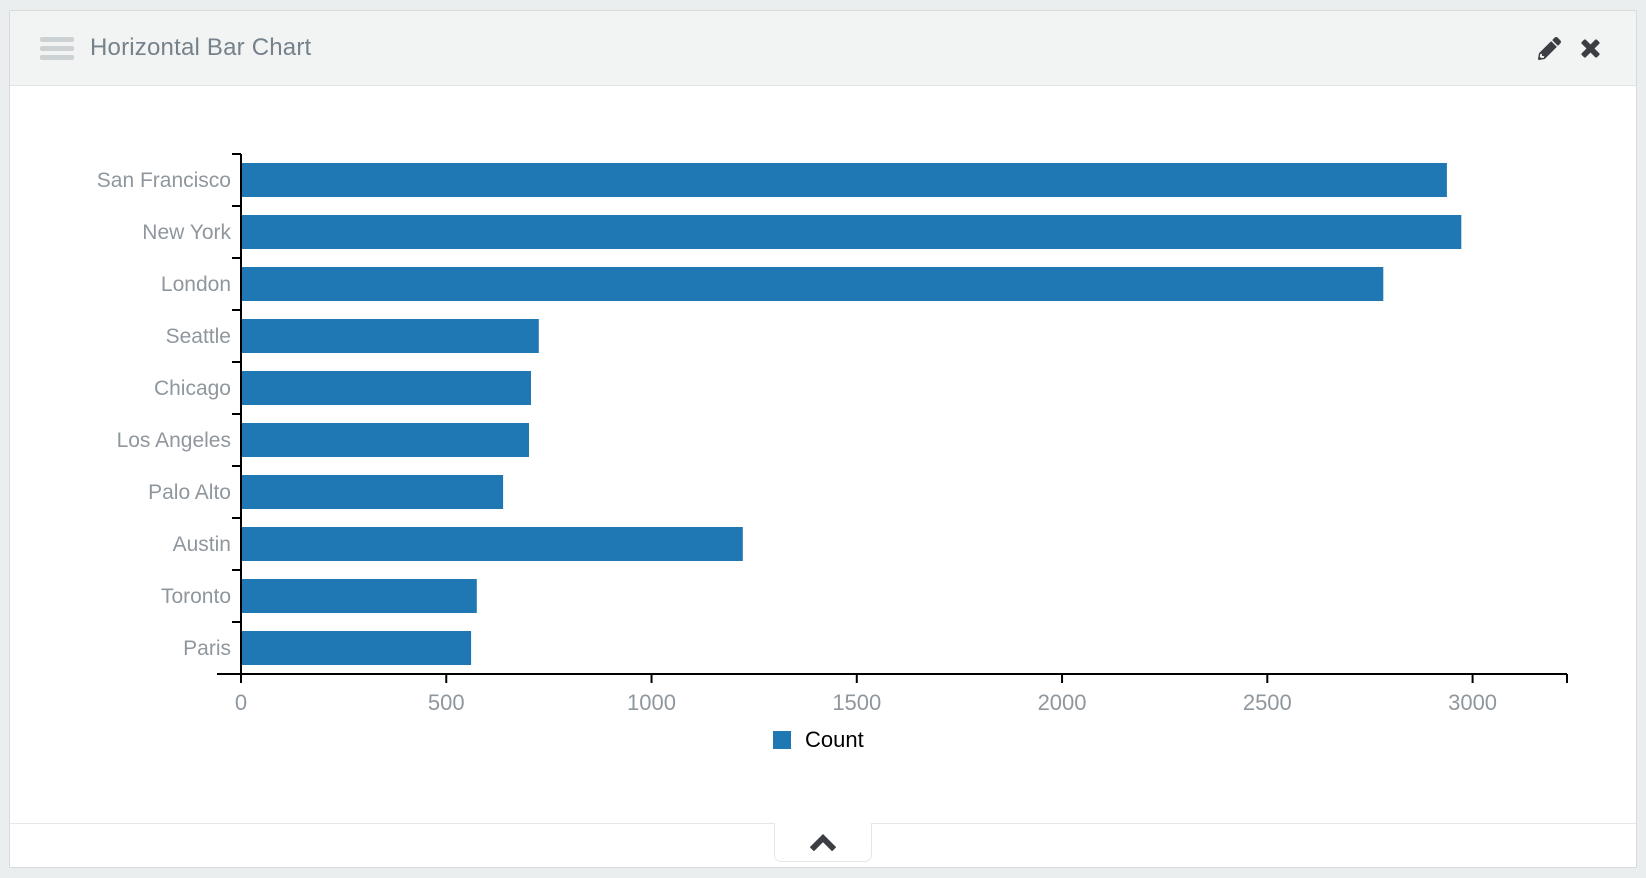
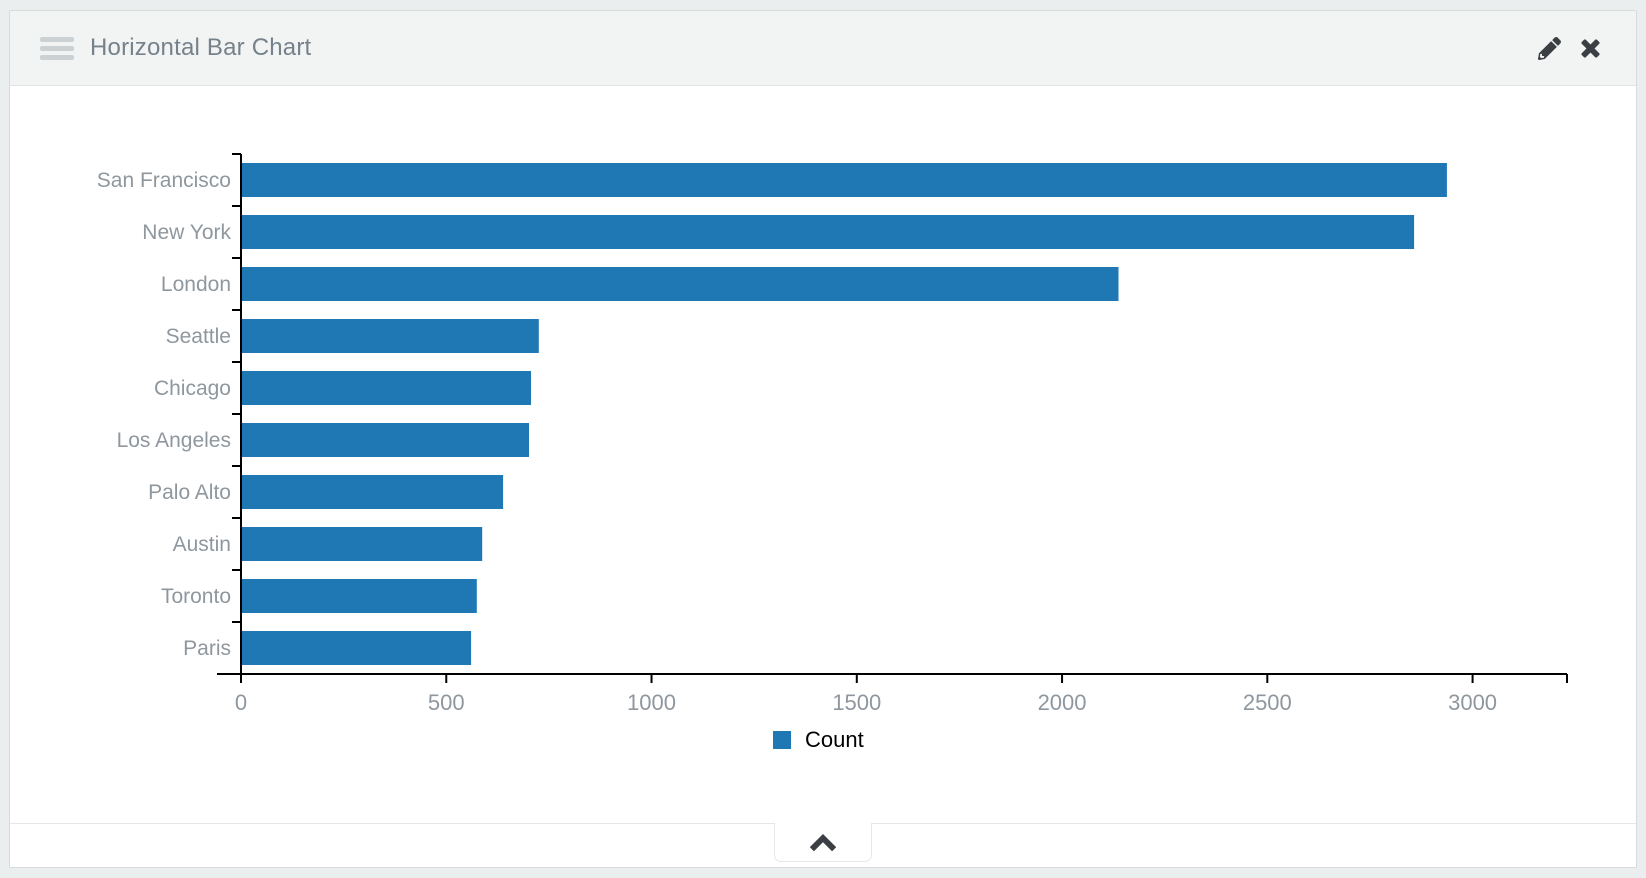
New York: 2970 -> 2860
London: 2780 -> 2140
Austin: 1220 -> 580
